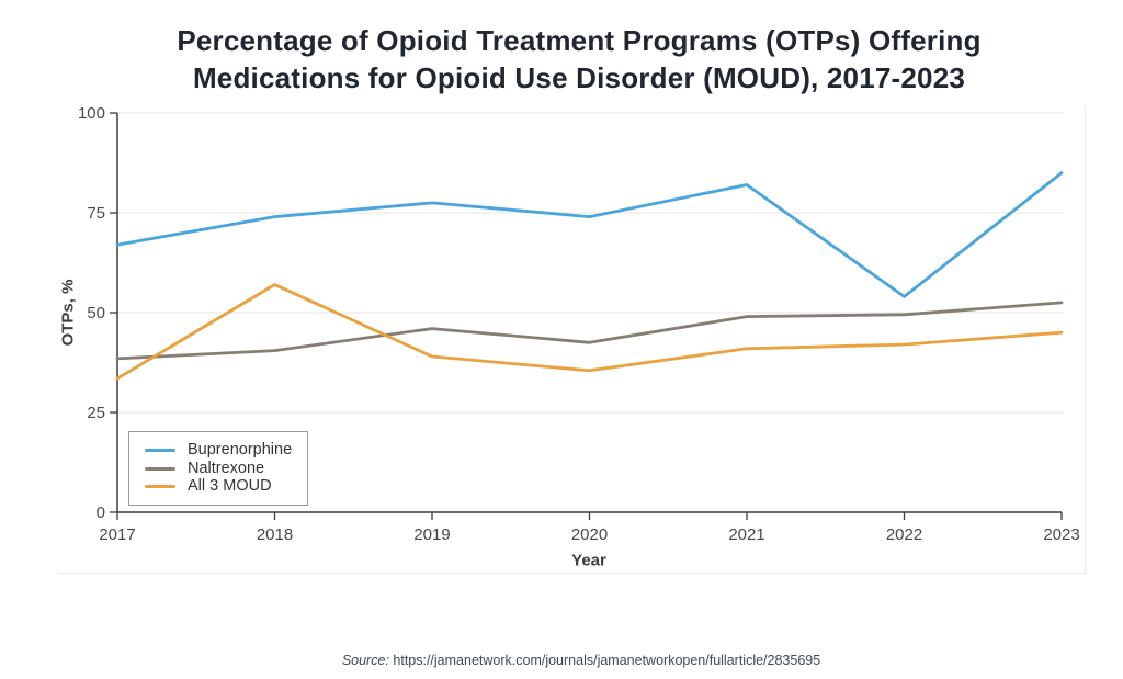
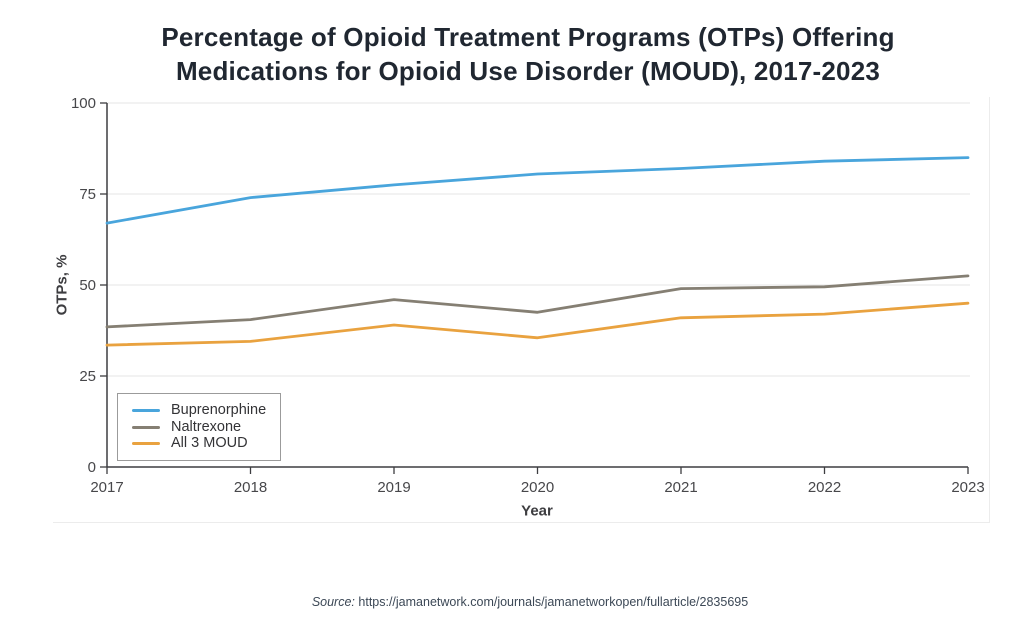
All 3 MOUD/2018: 57 -> 34
Buprenorphine/2020: 74 -> 80
Buprenorphine/2022: 54 -> 84
